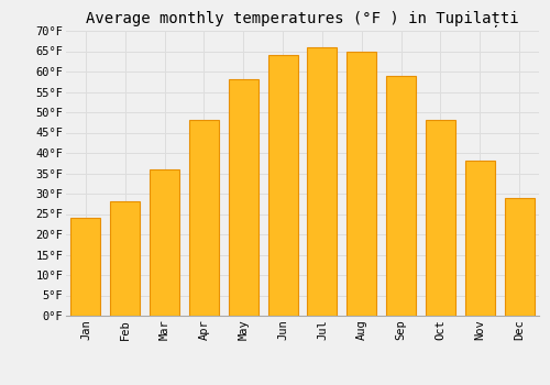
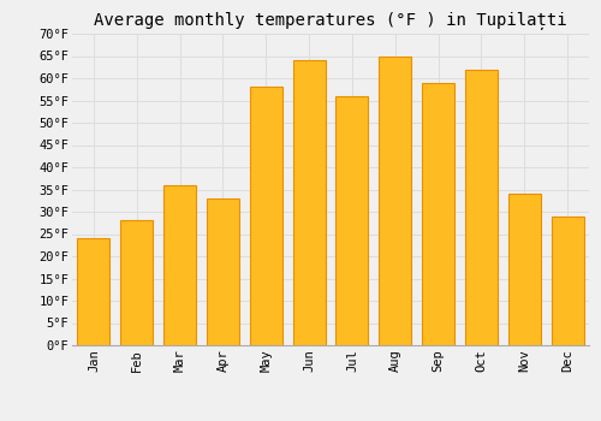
Apr: 48°F -> 33°F
Jul: 66°F -> 56°F
Oct: 48°F -> 62°F
Nov: 38°F -> 34°F
